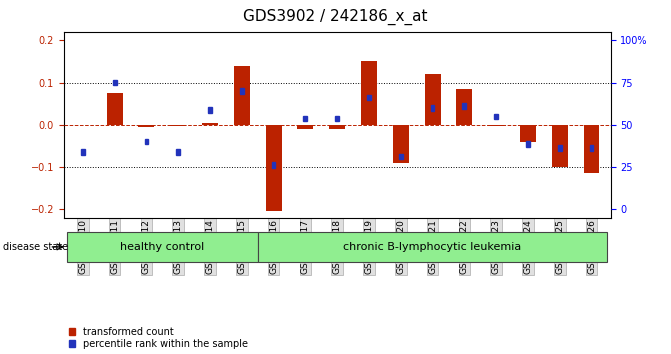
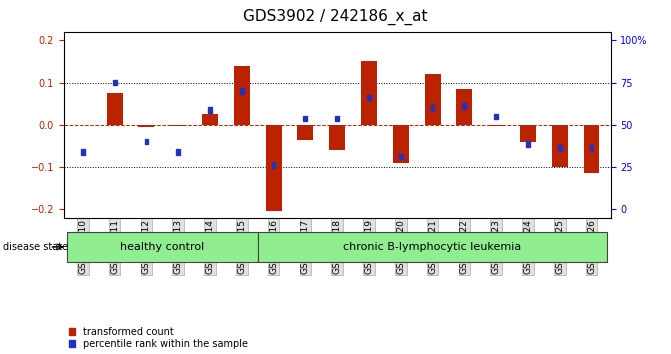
GSM658014: 0.005 -> 0.025
GSM658017: -0.010 -> -0.035
GSM658018: -0.010 -> -0.060
